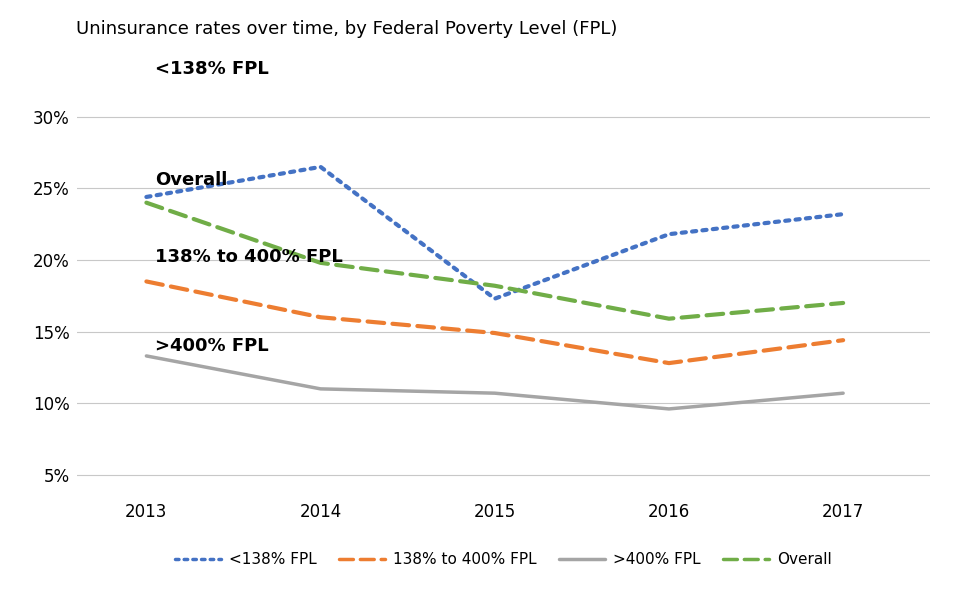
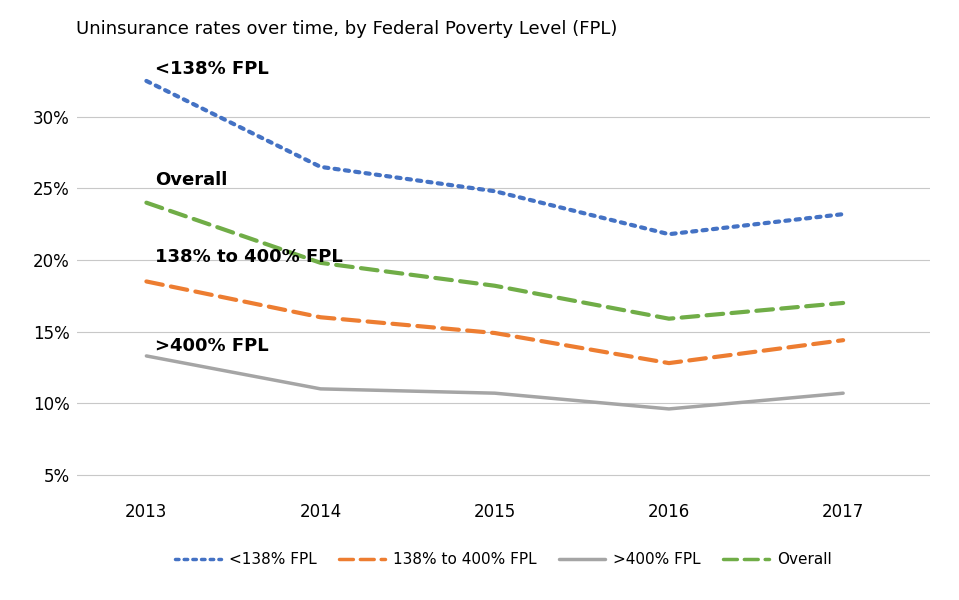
<138% FPL/2013: 24.4% -> 32.5%
<138% FPL/2015: 17.3% -> 24.8%
